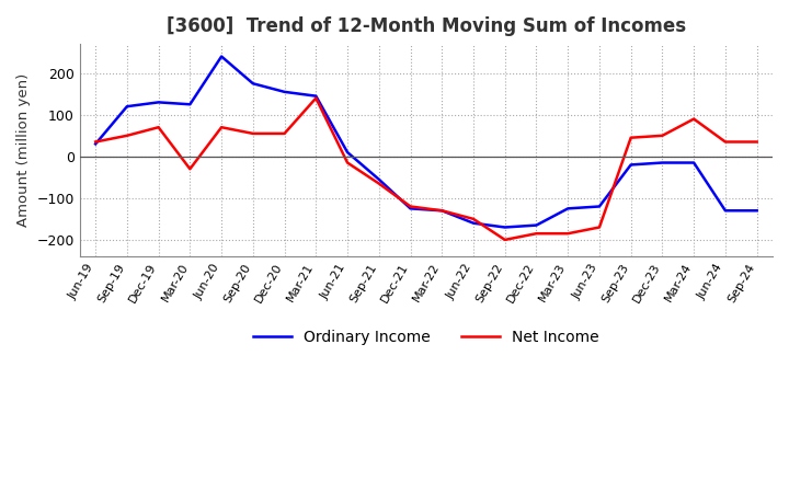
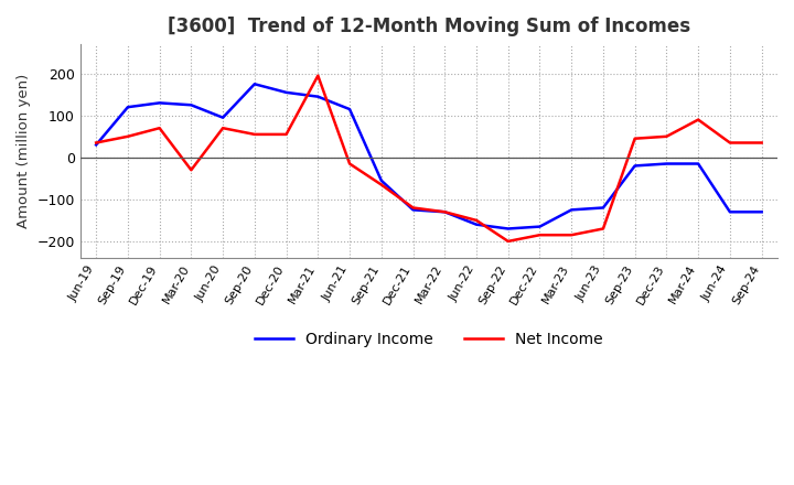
Ordinary Income/Jun-20: 240 -> 95
Net Income/Mar-21: 140 -> 195
Ordinary Income/Jun-21: 10 -> 115
